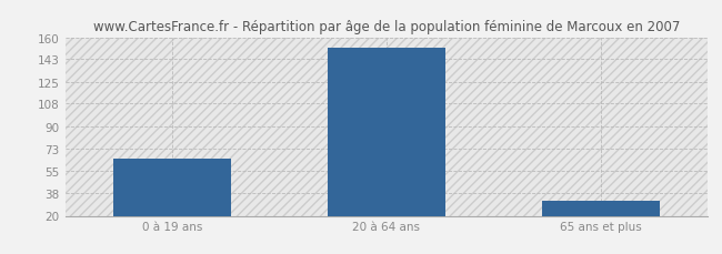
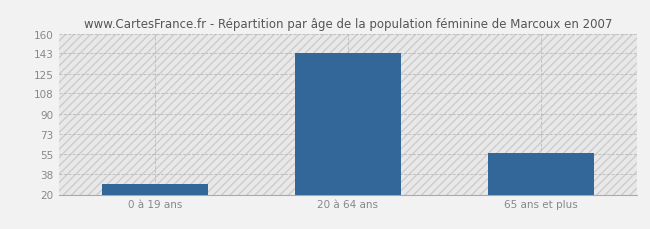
0 à 19 ans: 65 -> 29
20 à 64 ans: 152 -> 143
65 ans et plus: 32 -> 56
